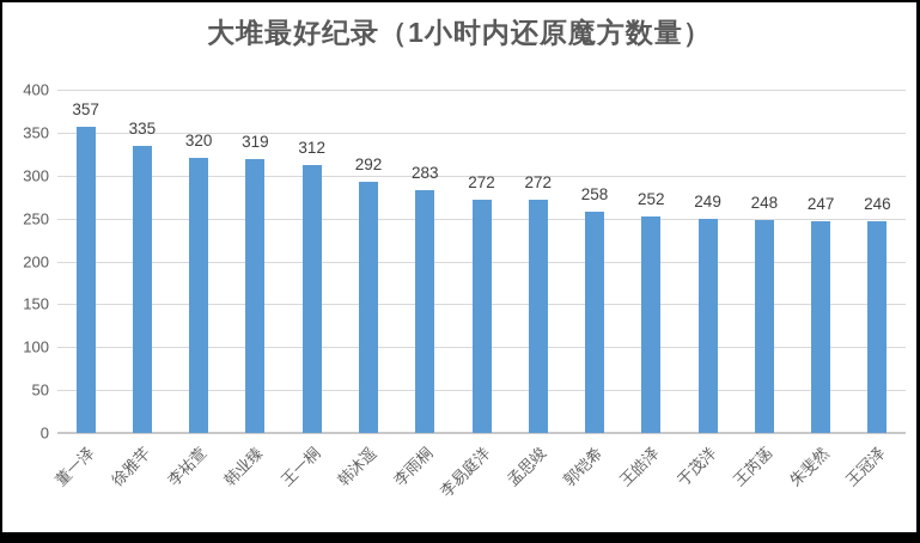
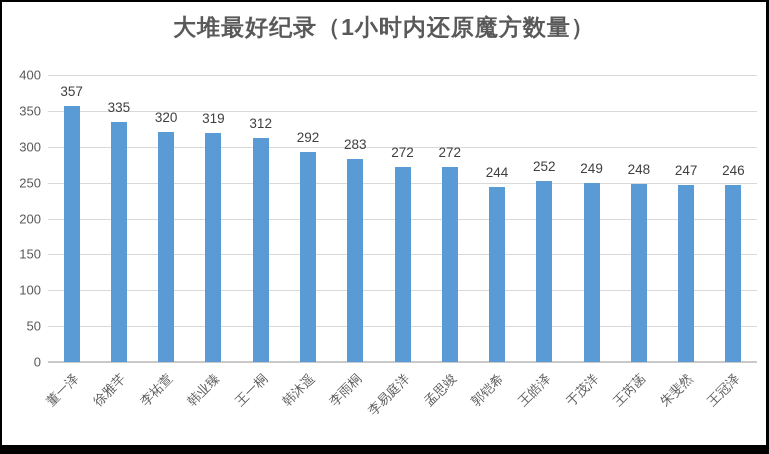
郭铠希: 258 -> 244
